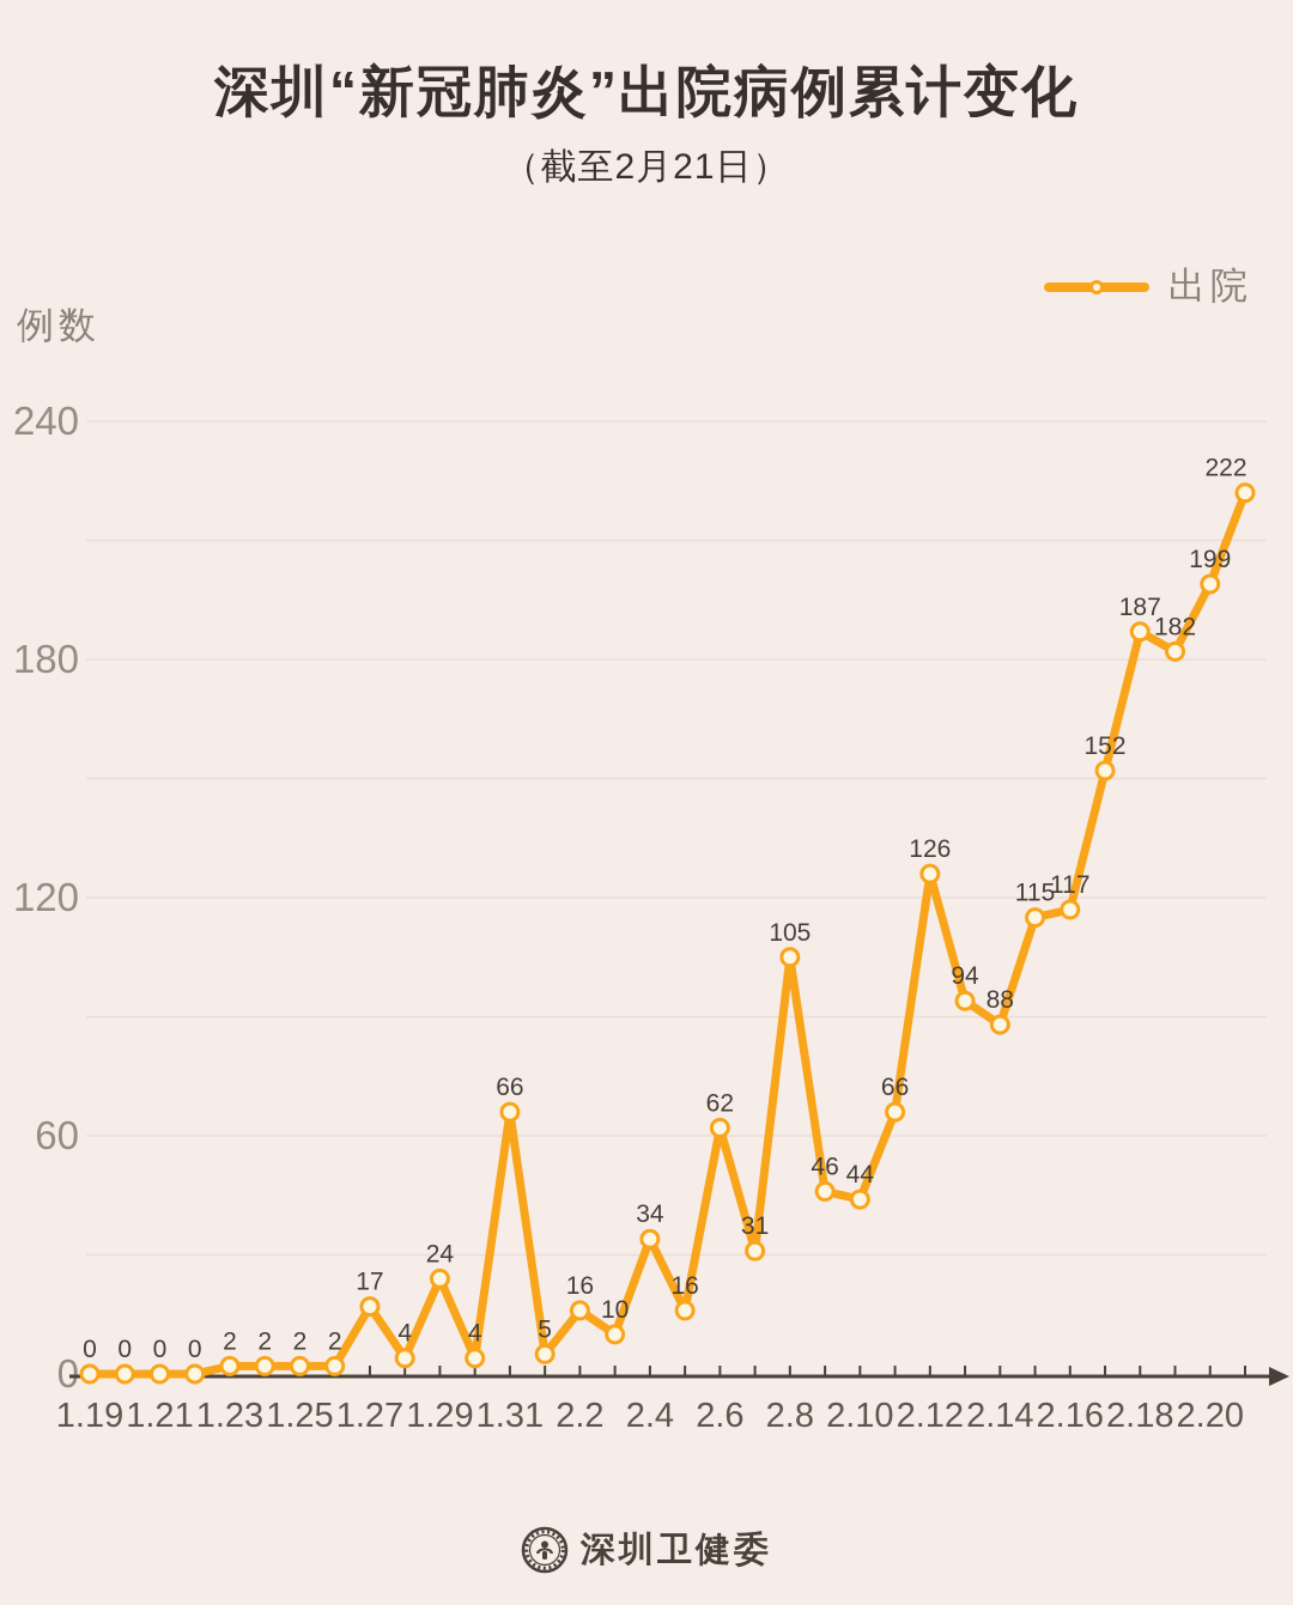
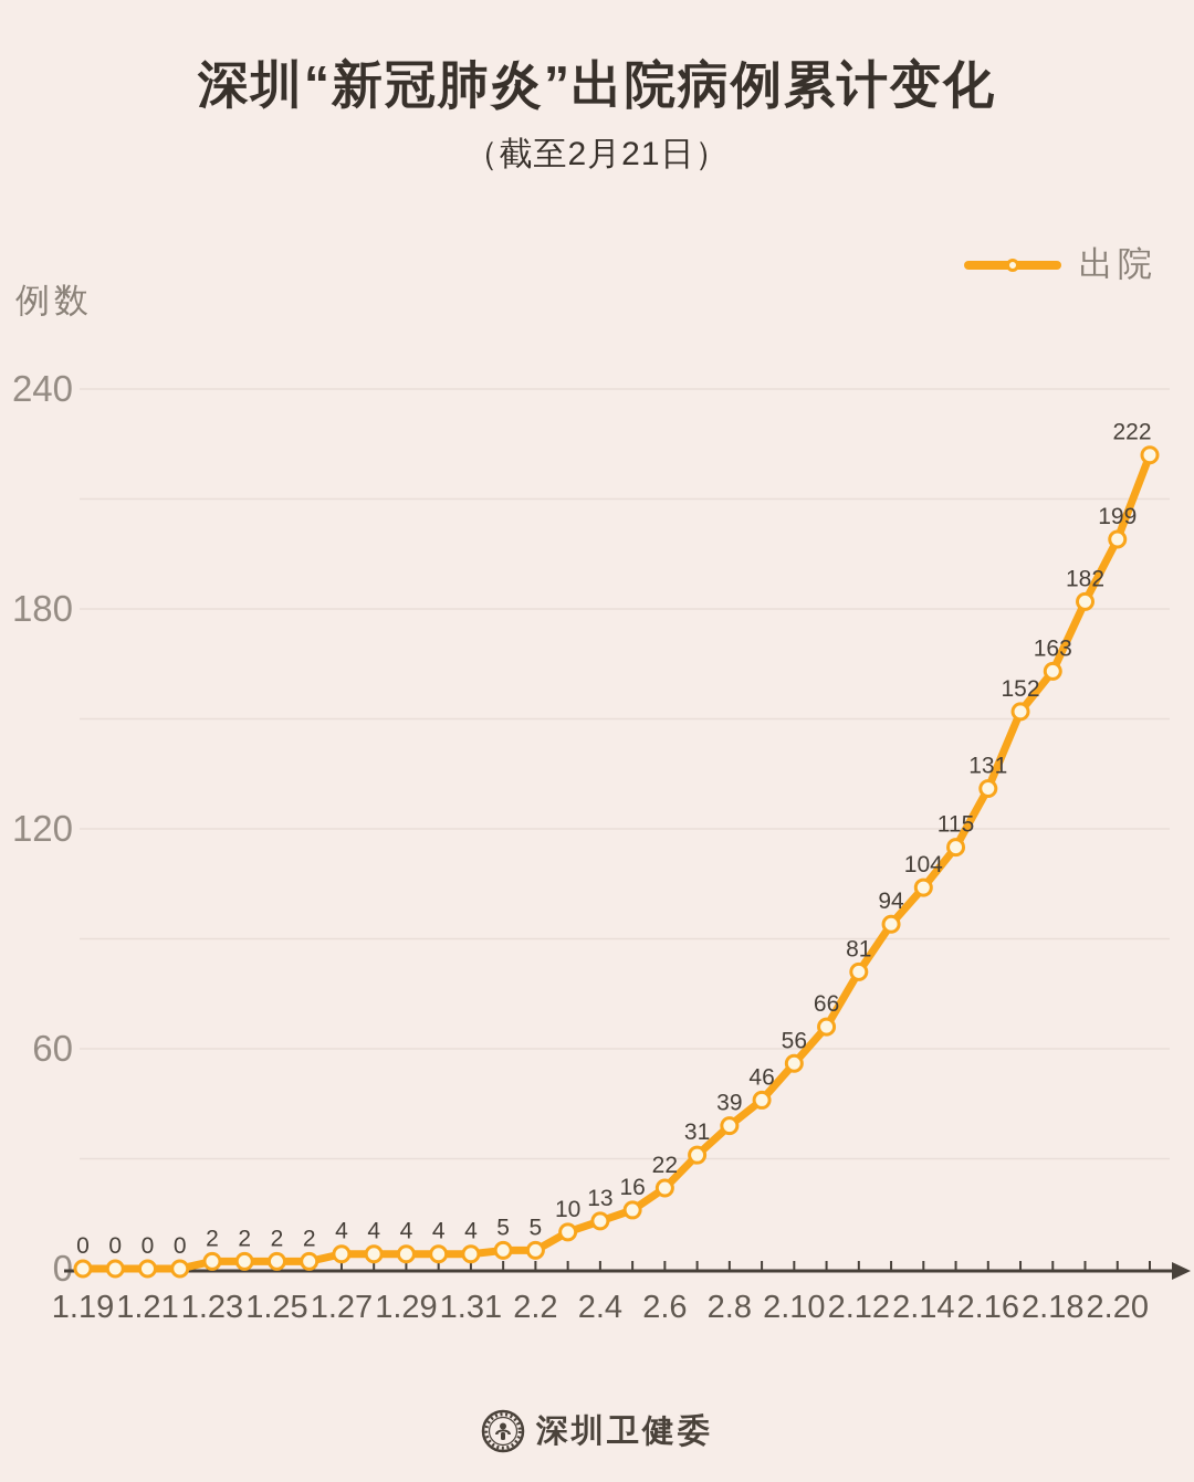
1.27: 17 -> 4
1.29: 24 -> 4
1.31: 66 -> 4
2.2: 16 -> 5
2.4: 34 -> 13
2.6: 62 -> 22
2.8: 105 -> 39
2.10: 44 -> 56
2.12: 126 -> 81
2.14: 88 -> 104
2.16: 117 -> 131
2.18: 187 -> 163
